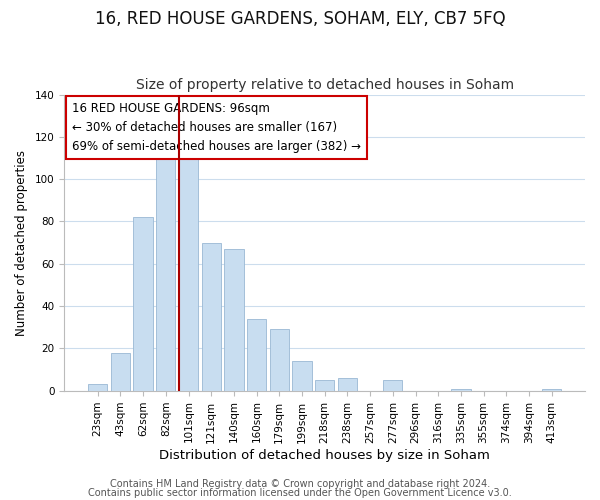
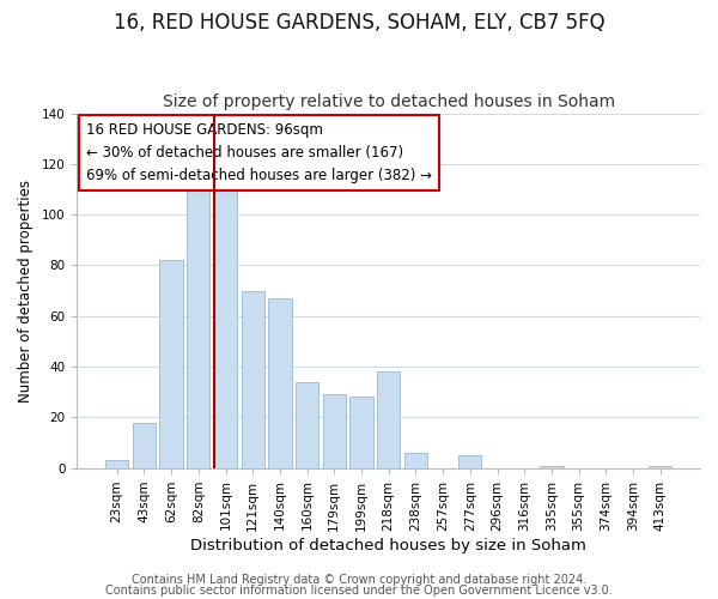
199sqm: 14 -> 28
218sqm: 5 -> 38
